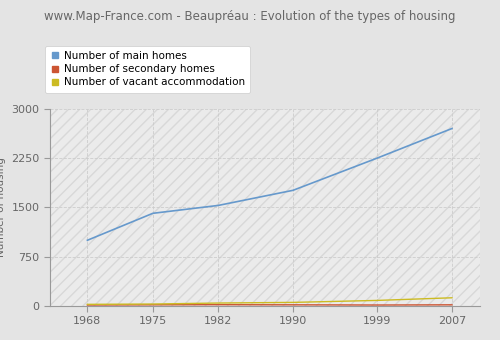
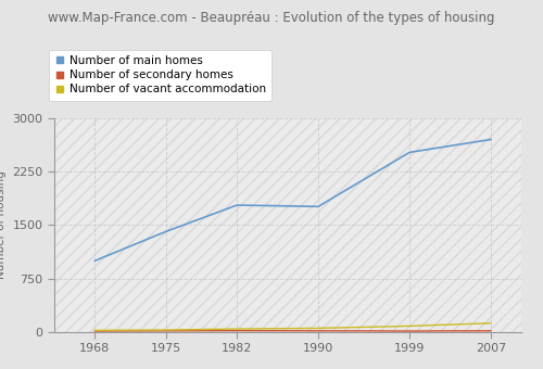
Number of main homes/1982: 1530 -> 1780
Number of main homes/1999: 2250 -> 2520
